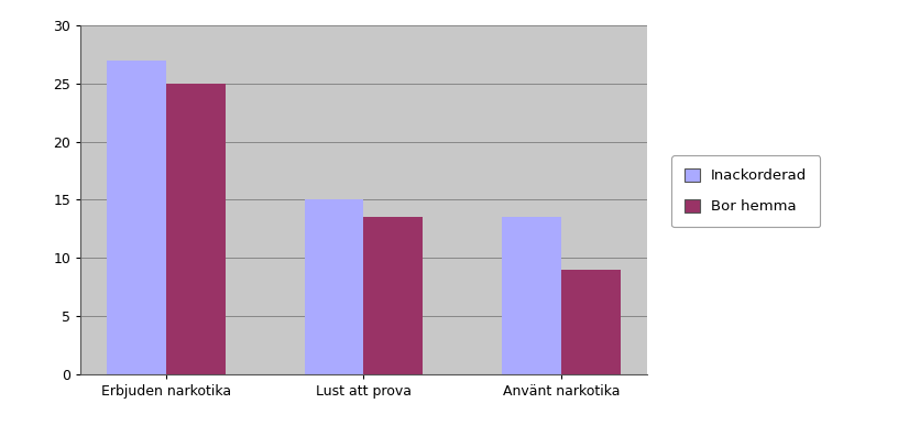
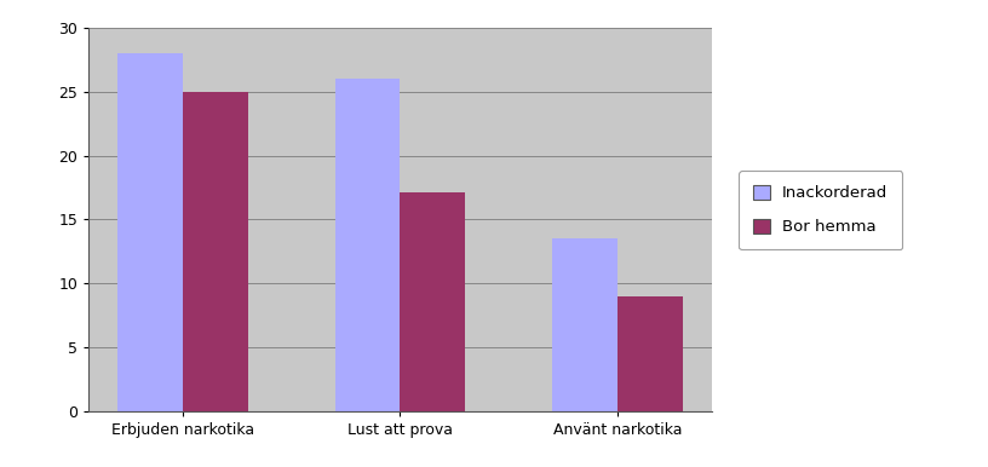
Inackorderad/Erbjuden narkotika: 27.0 -> 28.0
Inackorderad/Lust att prova: 15.0 -> 26.0
Bor hemma/Lust att prova: 13.5 -> 17.1
